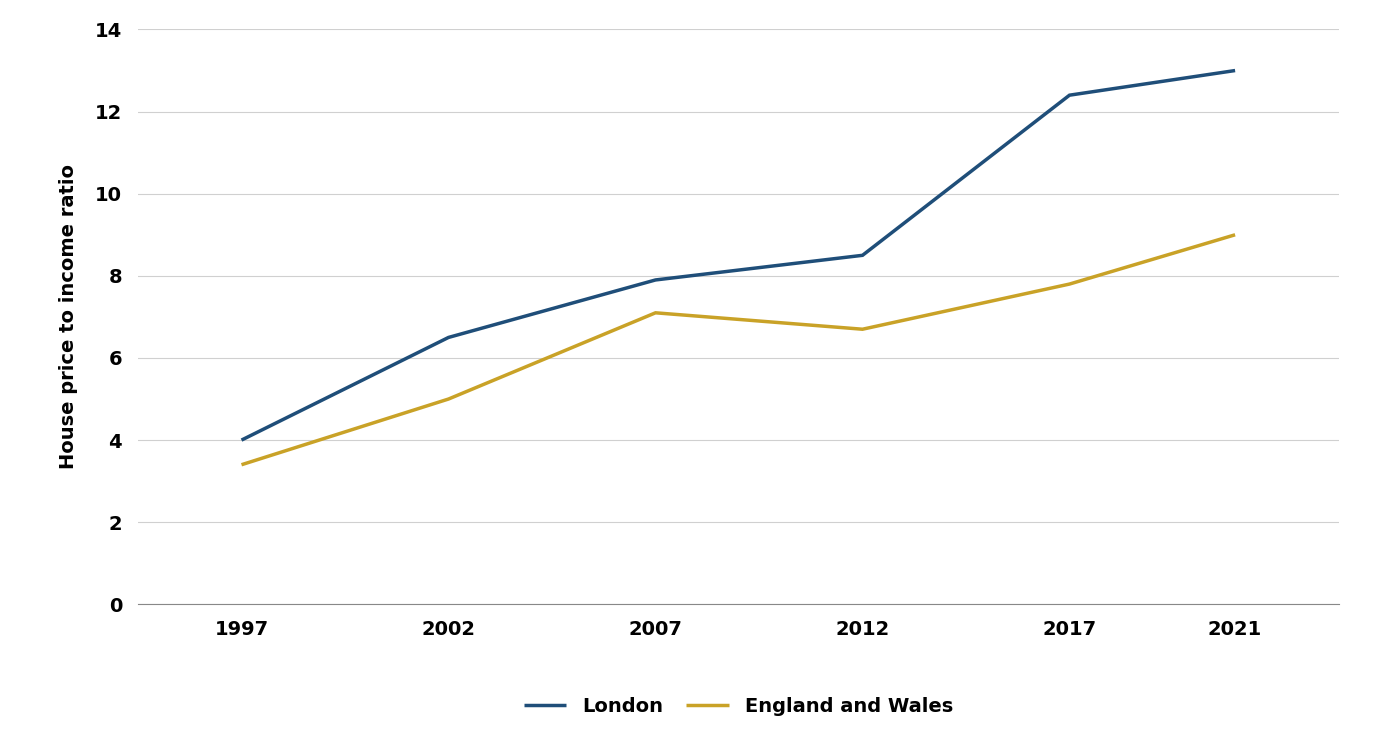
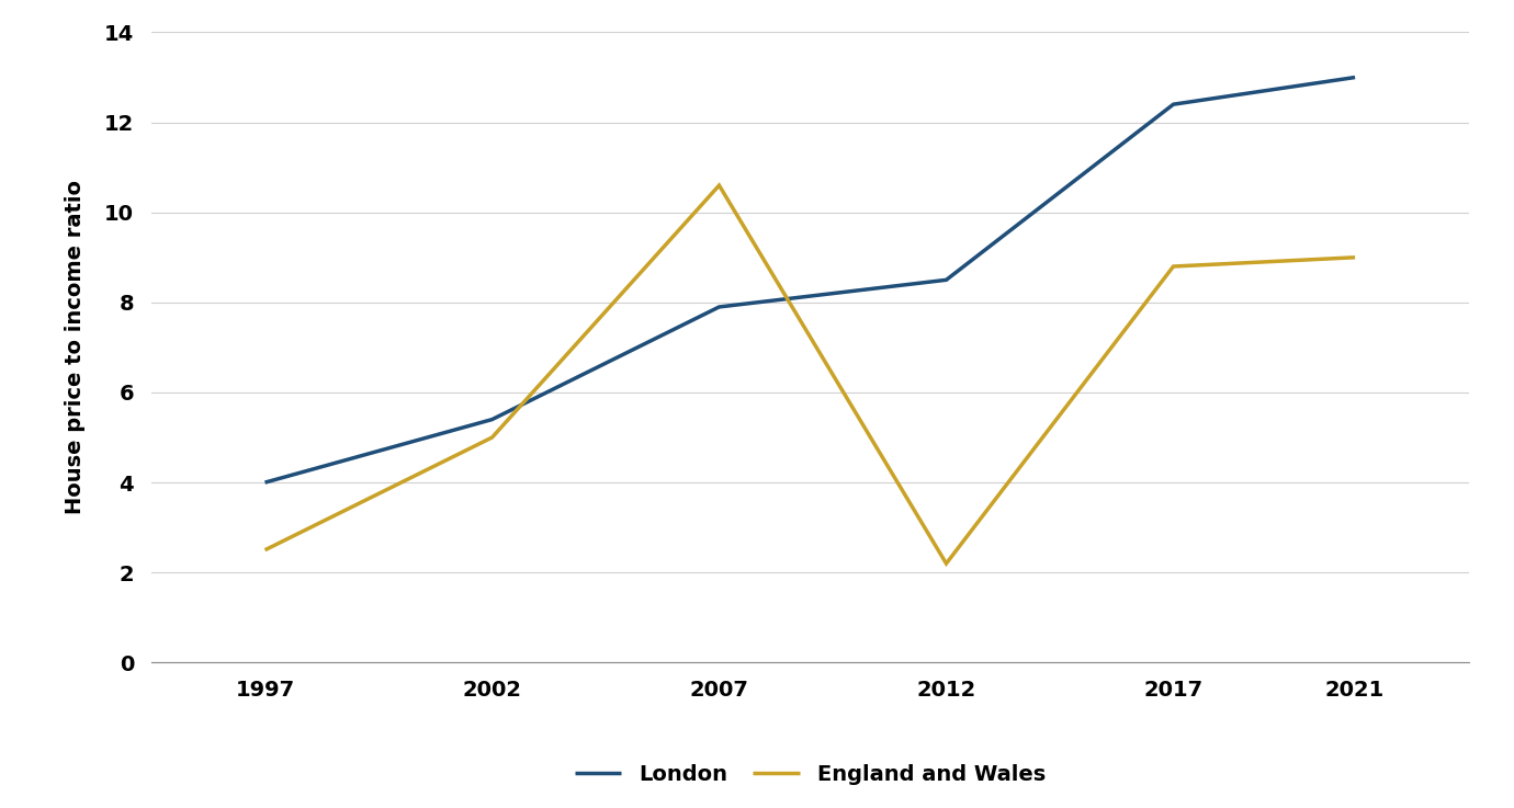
England and Wales/1997: 3.4 -> 2.5
London/2002: 6.5 -> 5.4
England and Wales/2007: 7.1 -> 10.6
England and Wales/2012: 6.7 -> 2.2
England and Wales/2017: 7.8 -> 8.8
